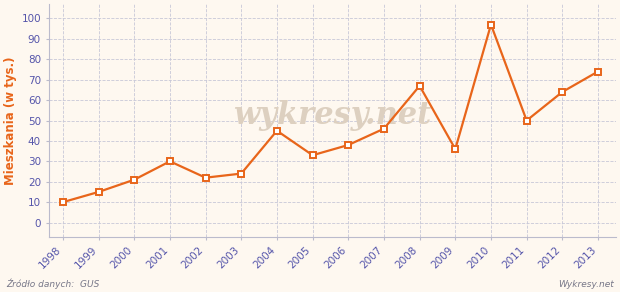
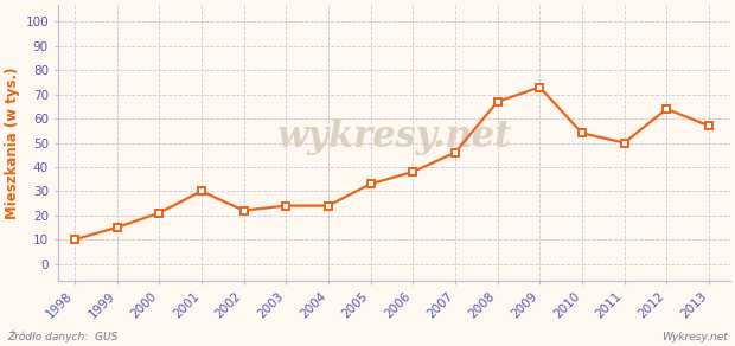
2004: 45 -> 24
2009: 36 -> 73
2010: 97 -> 54
2013: 74 -> 57
